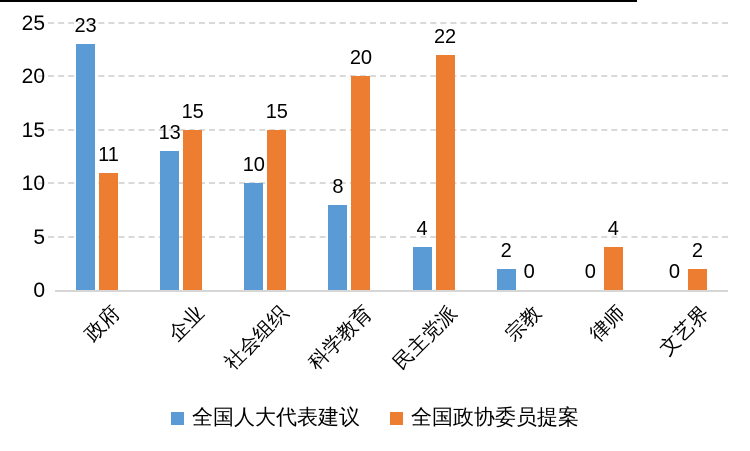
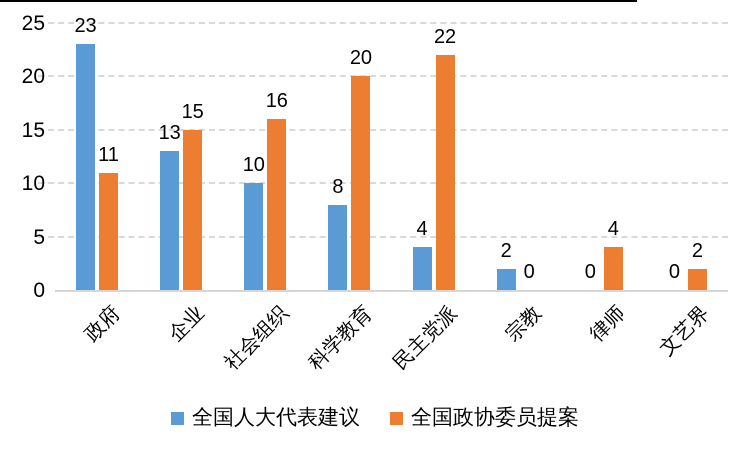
全国政协委员提案/社会组织: 15 -> 16
